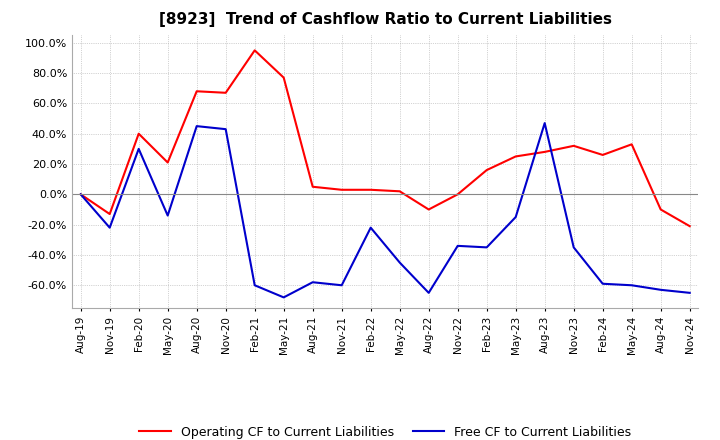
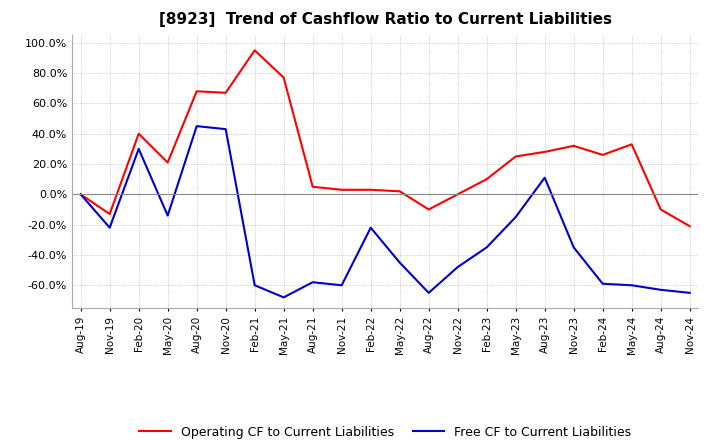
Free CF to Current Liabilities/Nov-22: -34% -> -48%
Operating CF to Current Liabilities/Feb-23: 16% -> 10%
Free CF to Current Liabilities/Aug-23: 47% -> 11%
